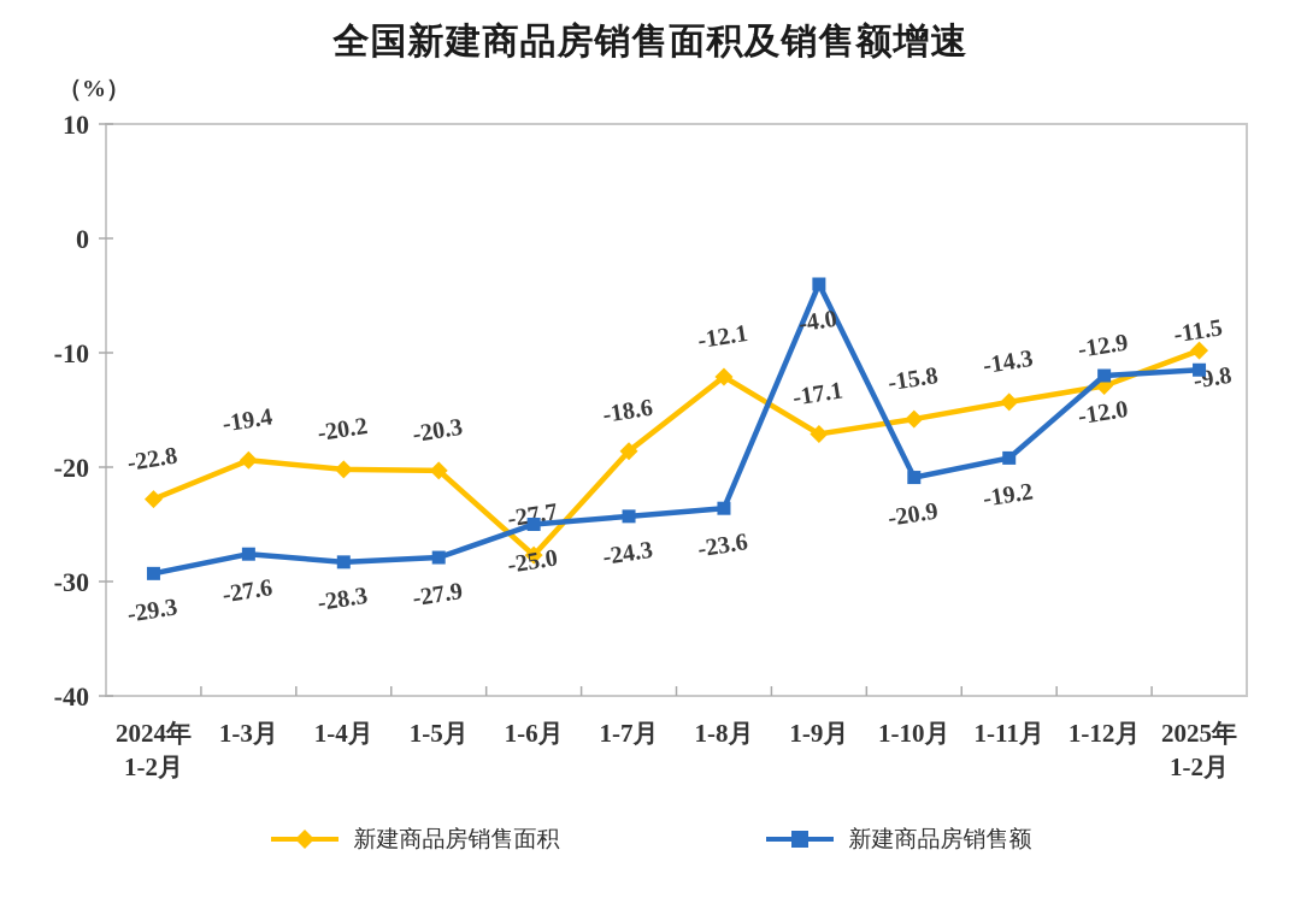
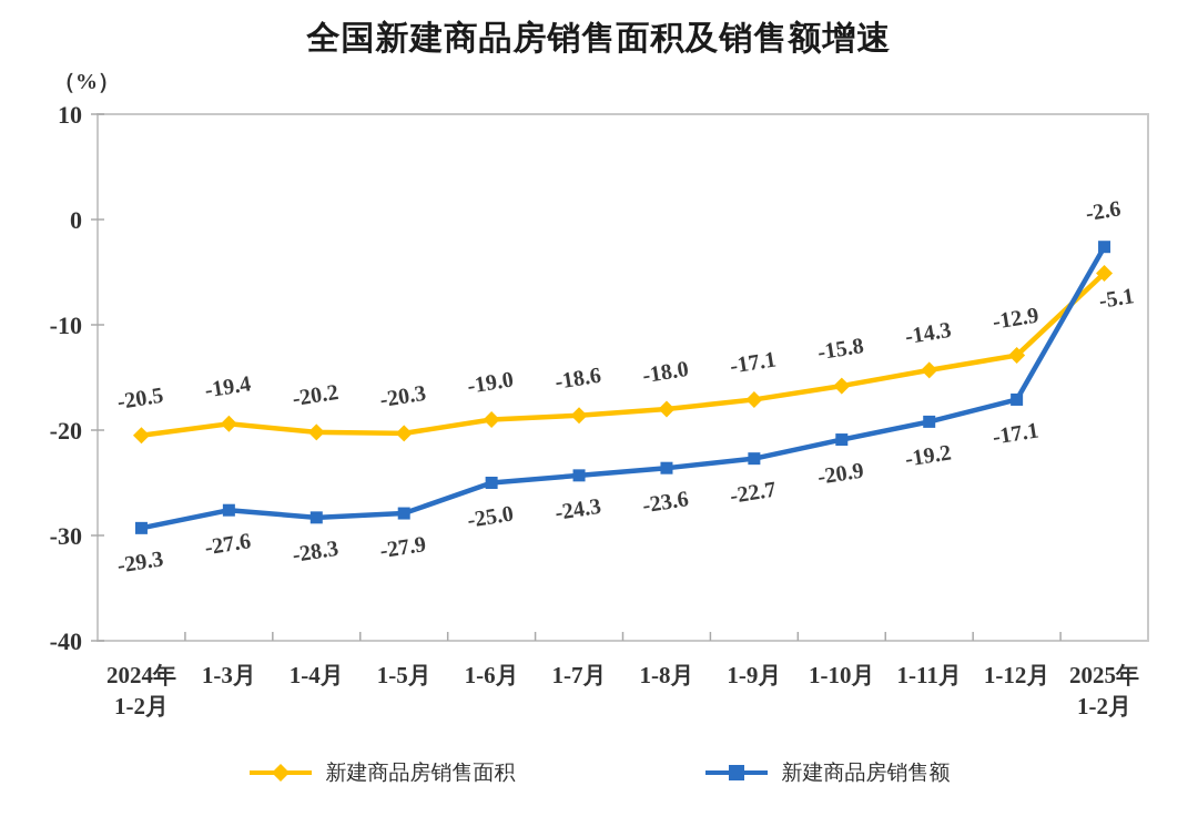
新建商品房销售面积/2024年 1-2月: -22.8 -> -20.5
新建商品房销售面积/1-6月: -27.7 -> -19.0
新建商品房销售面积/1-8月: -12.1 -> -18.0
新建商品房销售额/1-9月: -4.0 -> -22.7
新建商品房销售额/1-12月: -12.0 -> -17.1
新建商品房销售面积/2025年 1-2月: -9.8 -> -5.1
新建商品房销售额/2025年 1-2月: -11.5 -> -2.6
